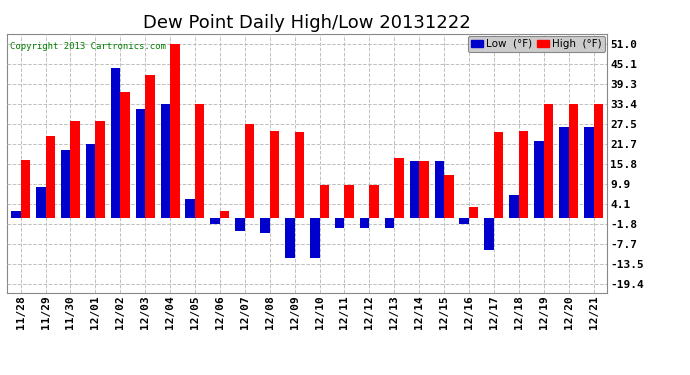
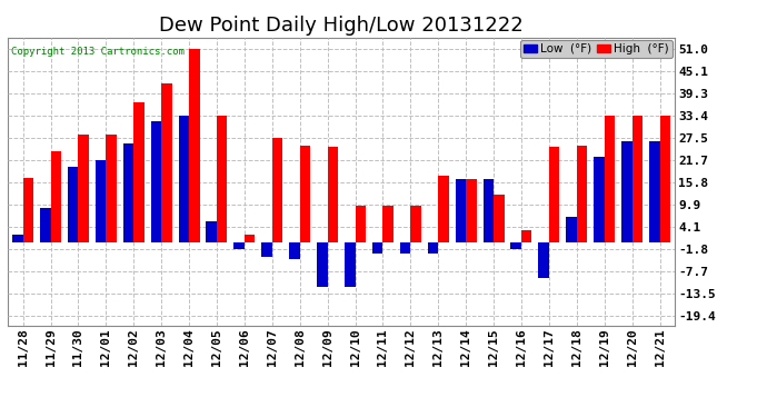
Low (°F)/12/02: 44.0 -> 26.0
